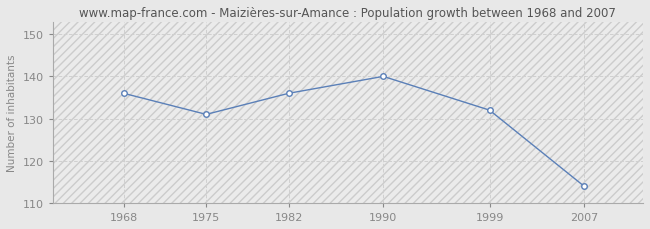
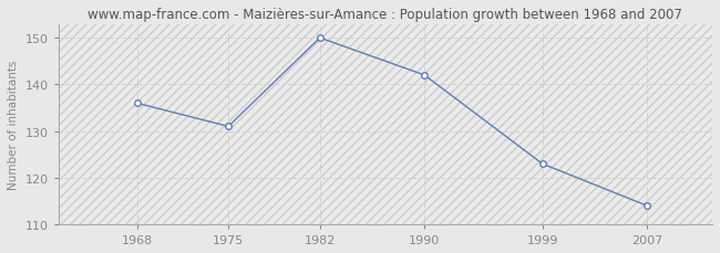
1982: 136 -> 150
1990: 140 -> 142
1999: 132 -> 123
